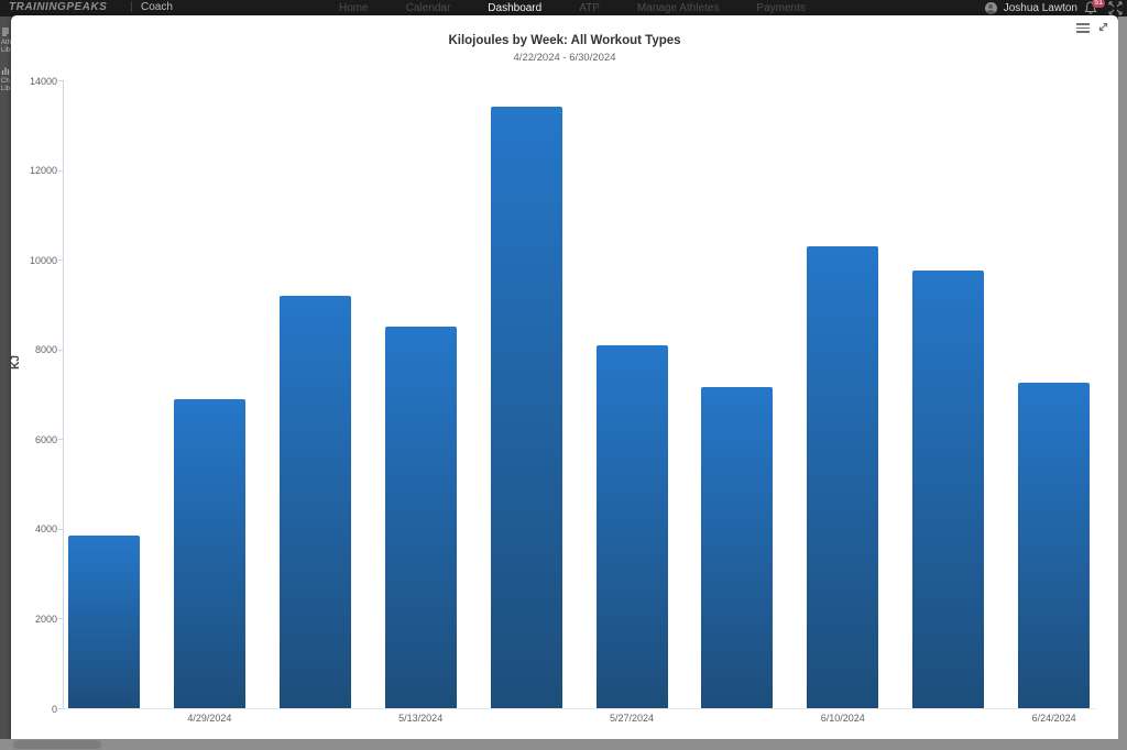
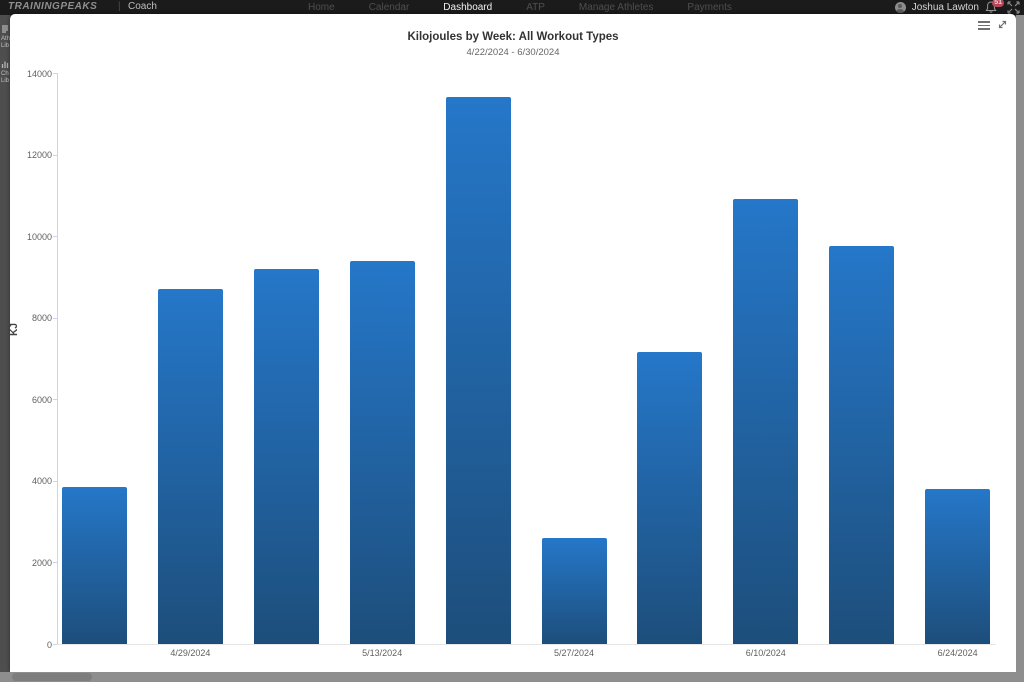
4/29/2024: 6900 -> 8700
5/13/2024: 8500 -> 9400
5/27/2024: 8100 -> 2600
6/10/2024: 10300 -> 10900
6/24/2024: 7200 -> 3800
